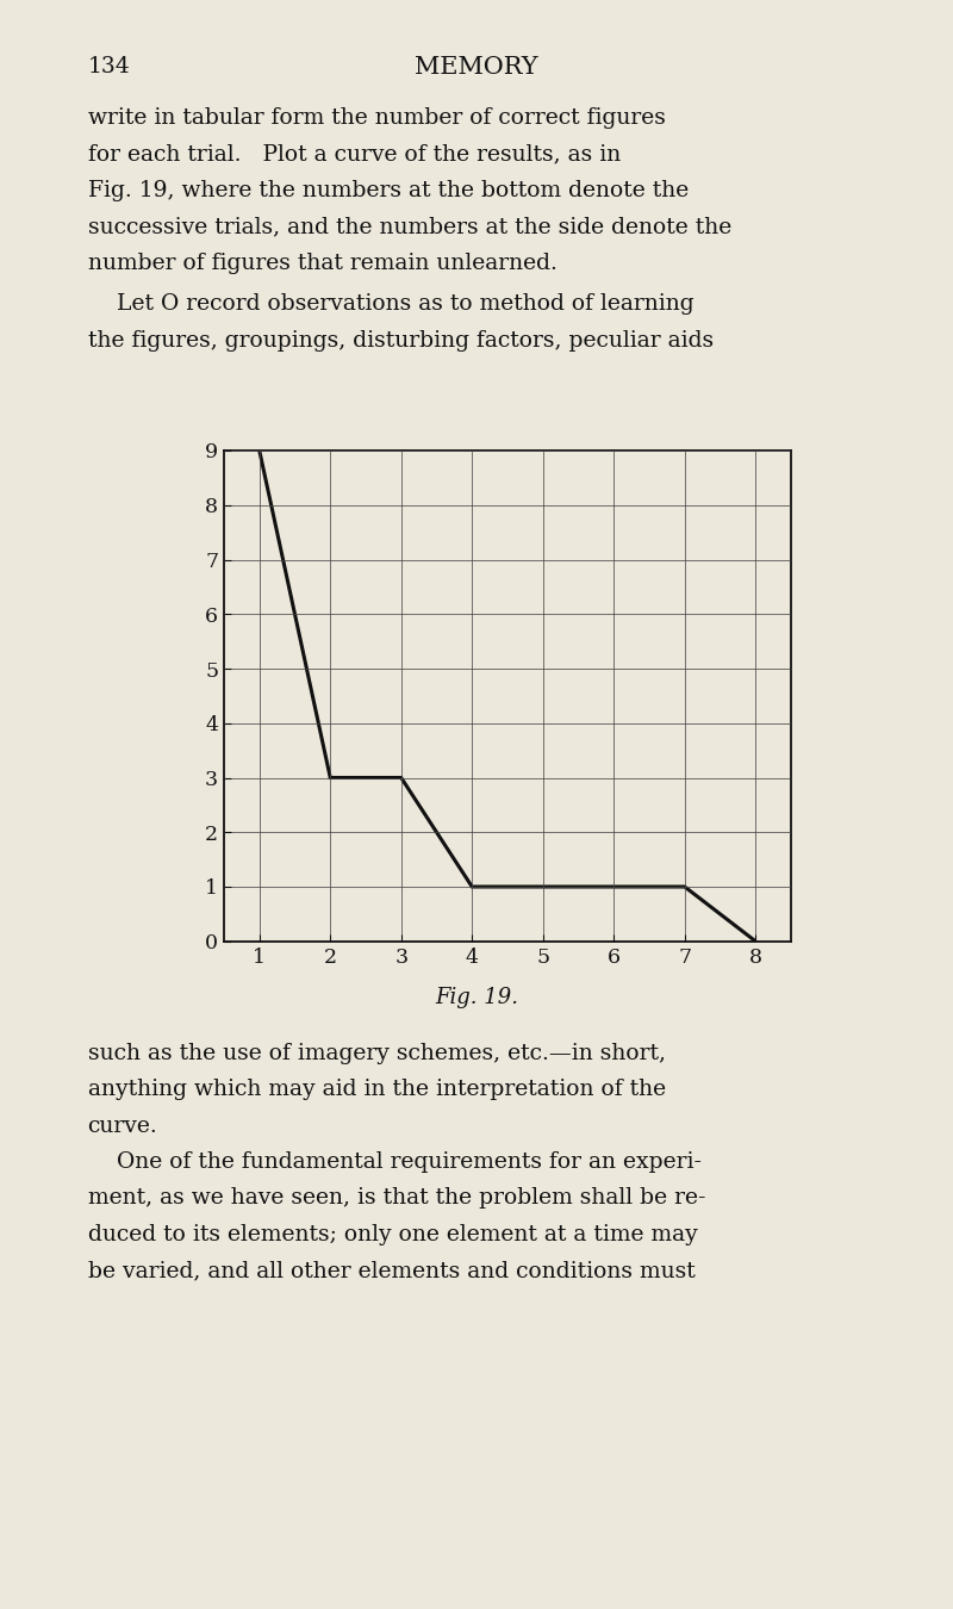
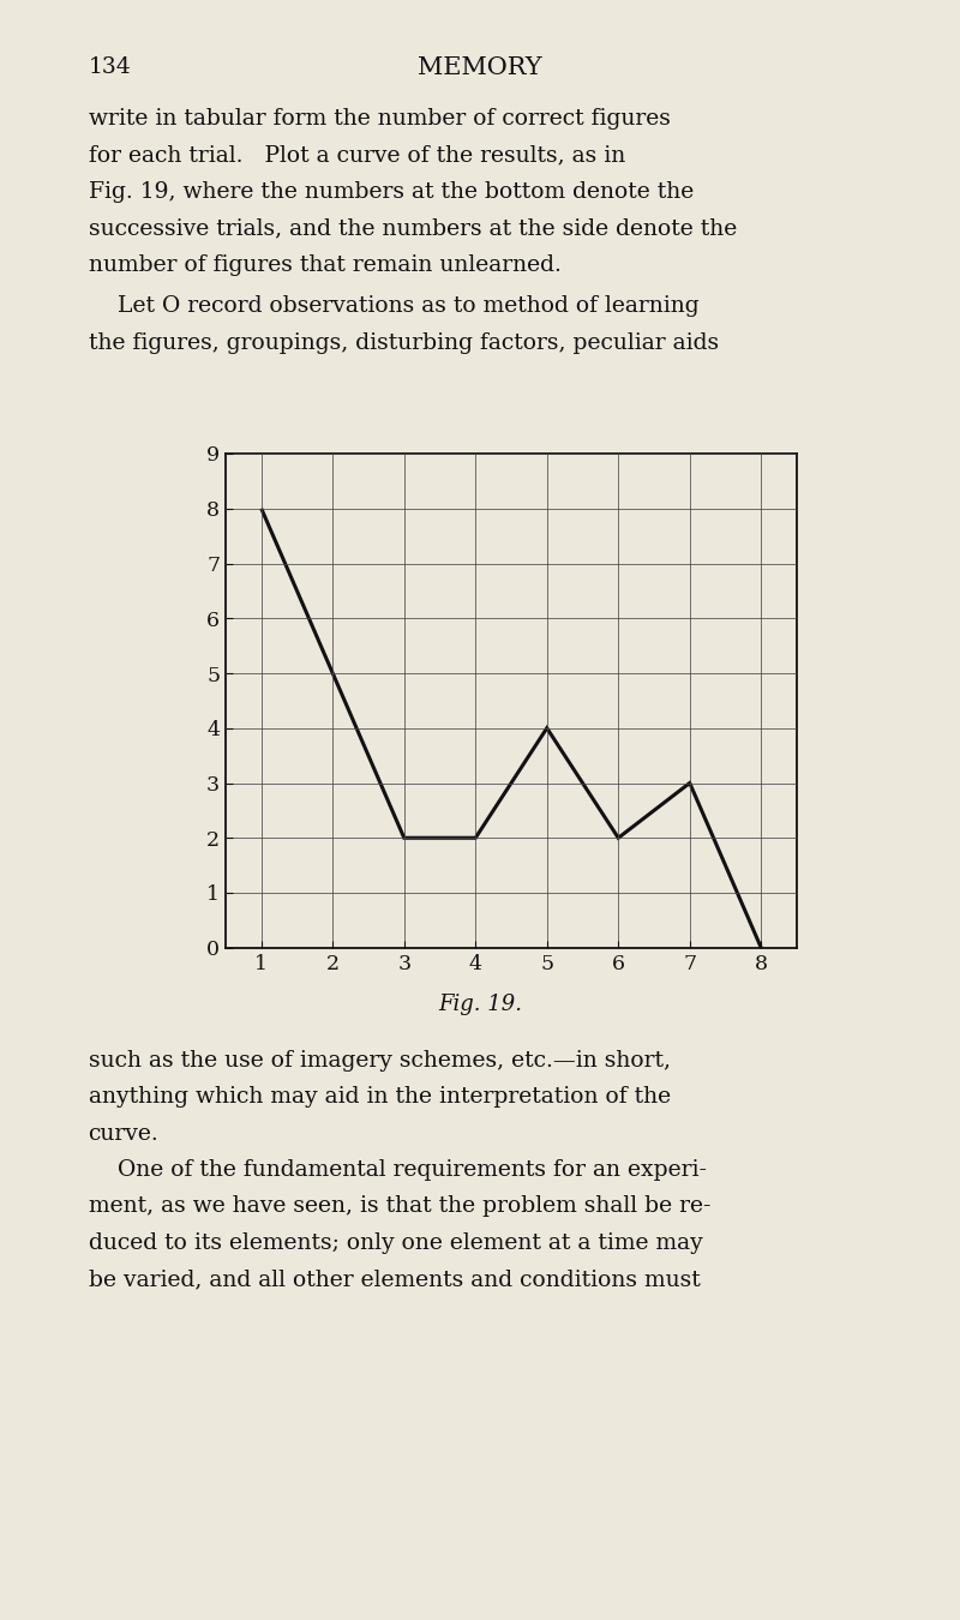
1: 9 -> 8
2: 3 -> 5
3: 3 -> 2
4: 1 -> 2
5: 1 -> 4
6: 1 -> 2
7: 1 -> 3
